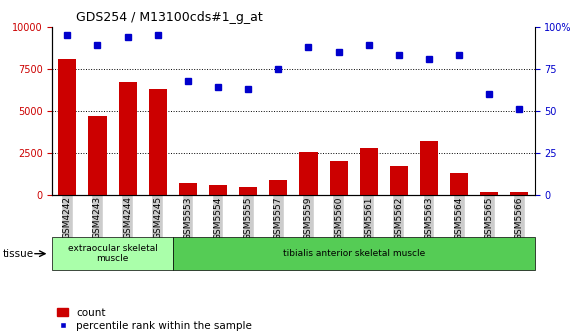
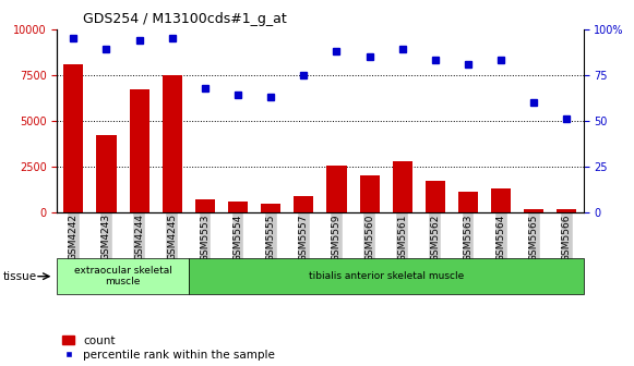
count/GSM4243: 4700 -> 4200
count/GSM4245: 6300 -> 7500
count/GSM5563: 3200 -> 1100
